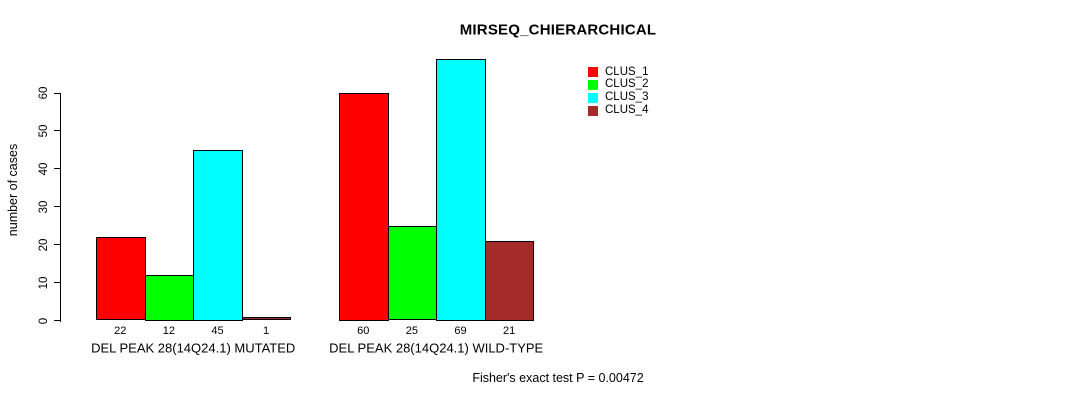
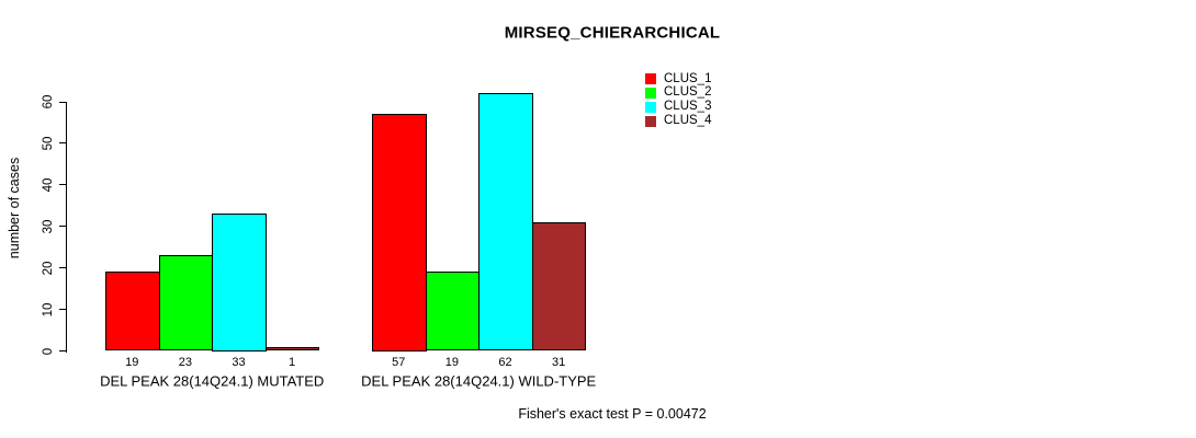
CLUS_1/DEL PEAK 28(14Q24.1) MUTATED: 22 -> 19
CLUS_2/DEL PEAK 28(14Q24.1) MUTATED: 12 -> 23
CLUS_3/DEL PEAK 28(14Q24.1) MUTATED: 45 -> 33
CLUS_1/DEL PEAK 28(14Q24.1) WILD-TYPE: 60 -> 57
CLUS_2/DEL PEAK 28(14Q24.1) WILD-TYPE: 25 -> 19
CLUS_3/DEL PEAK 28(14Q24.1) WILD-TYPE: 69 -> 62
CLUS_4/DEL PEAK 28(14Q24.1) WILD-TYPE: 21 -> 31
